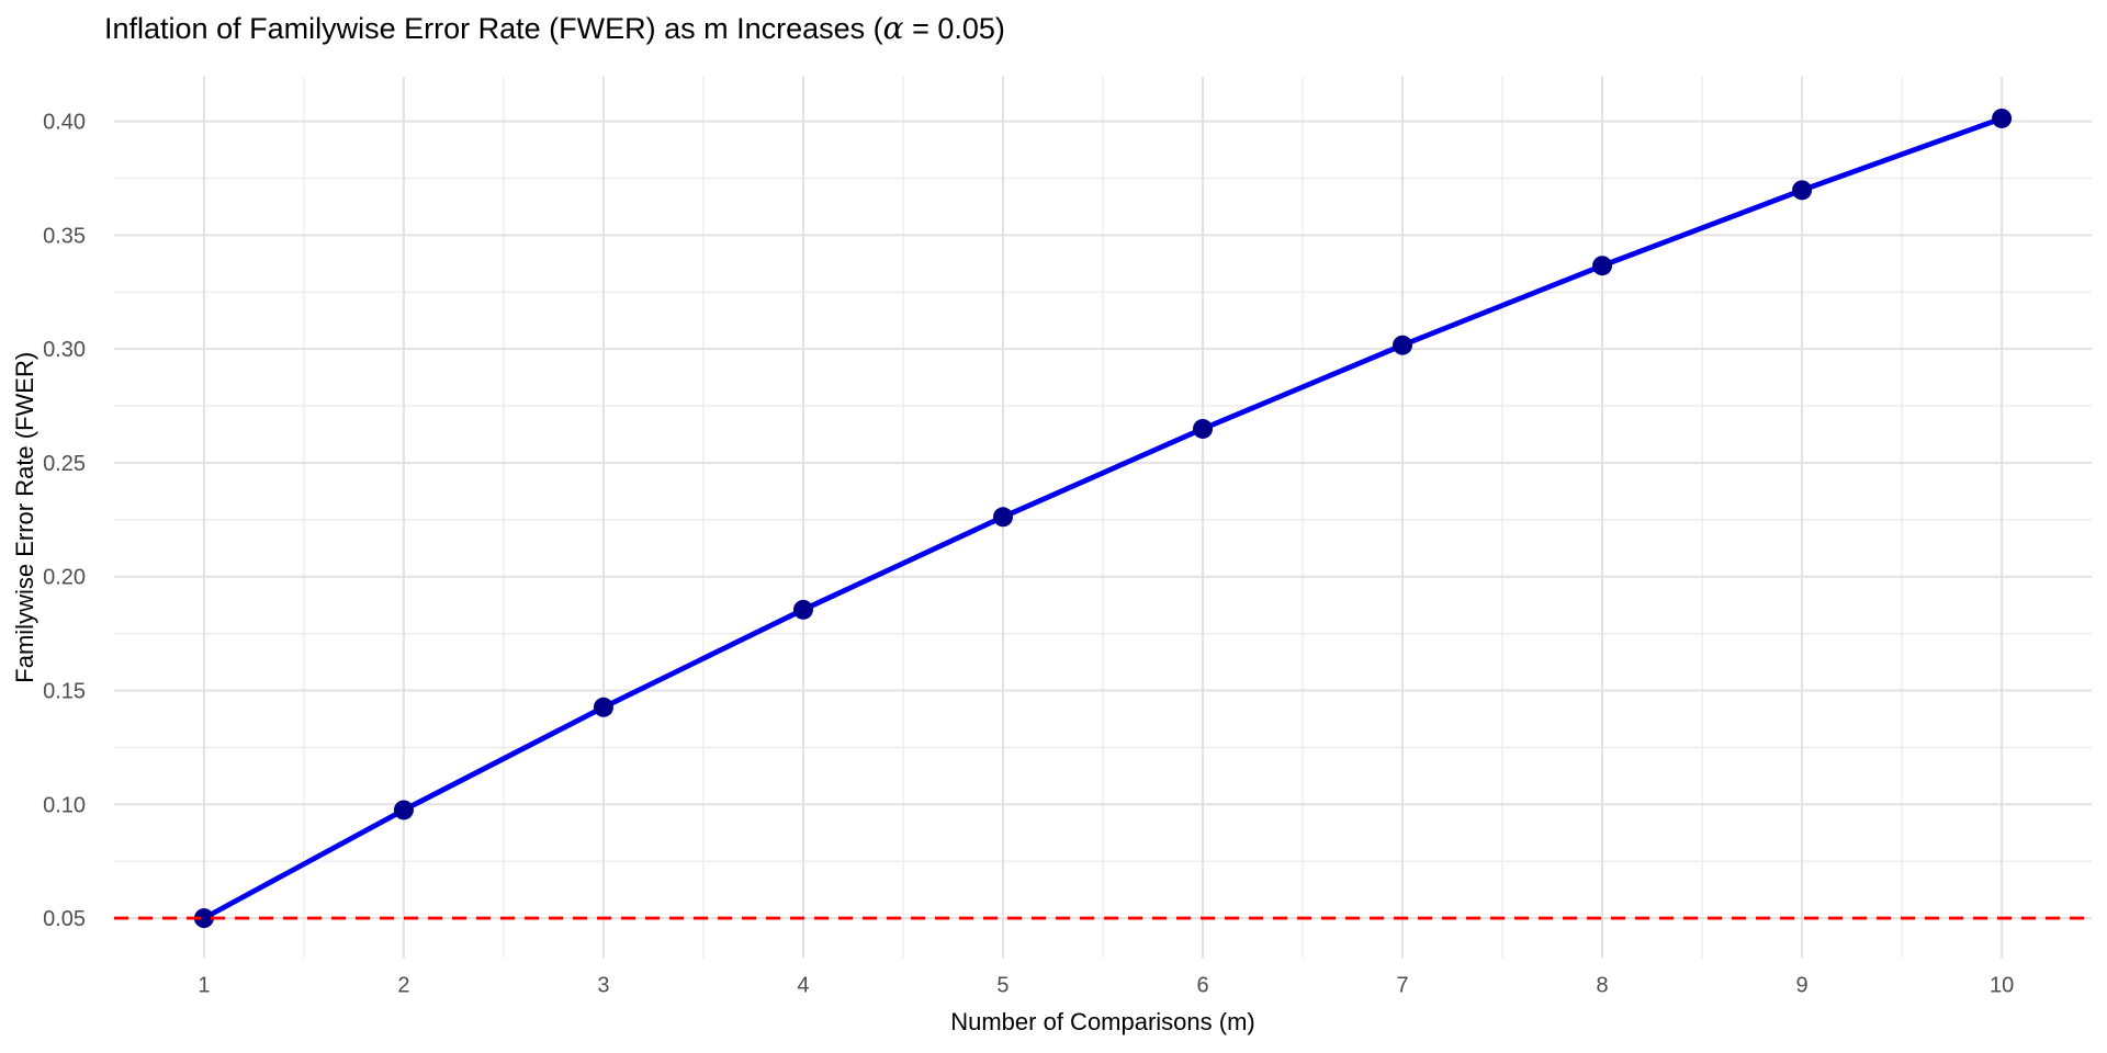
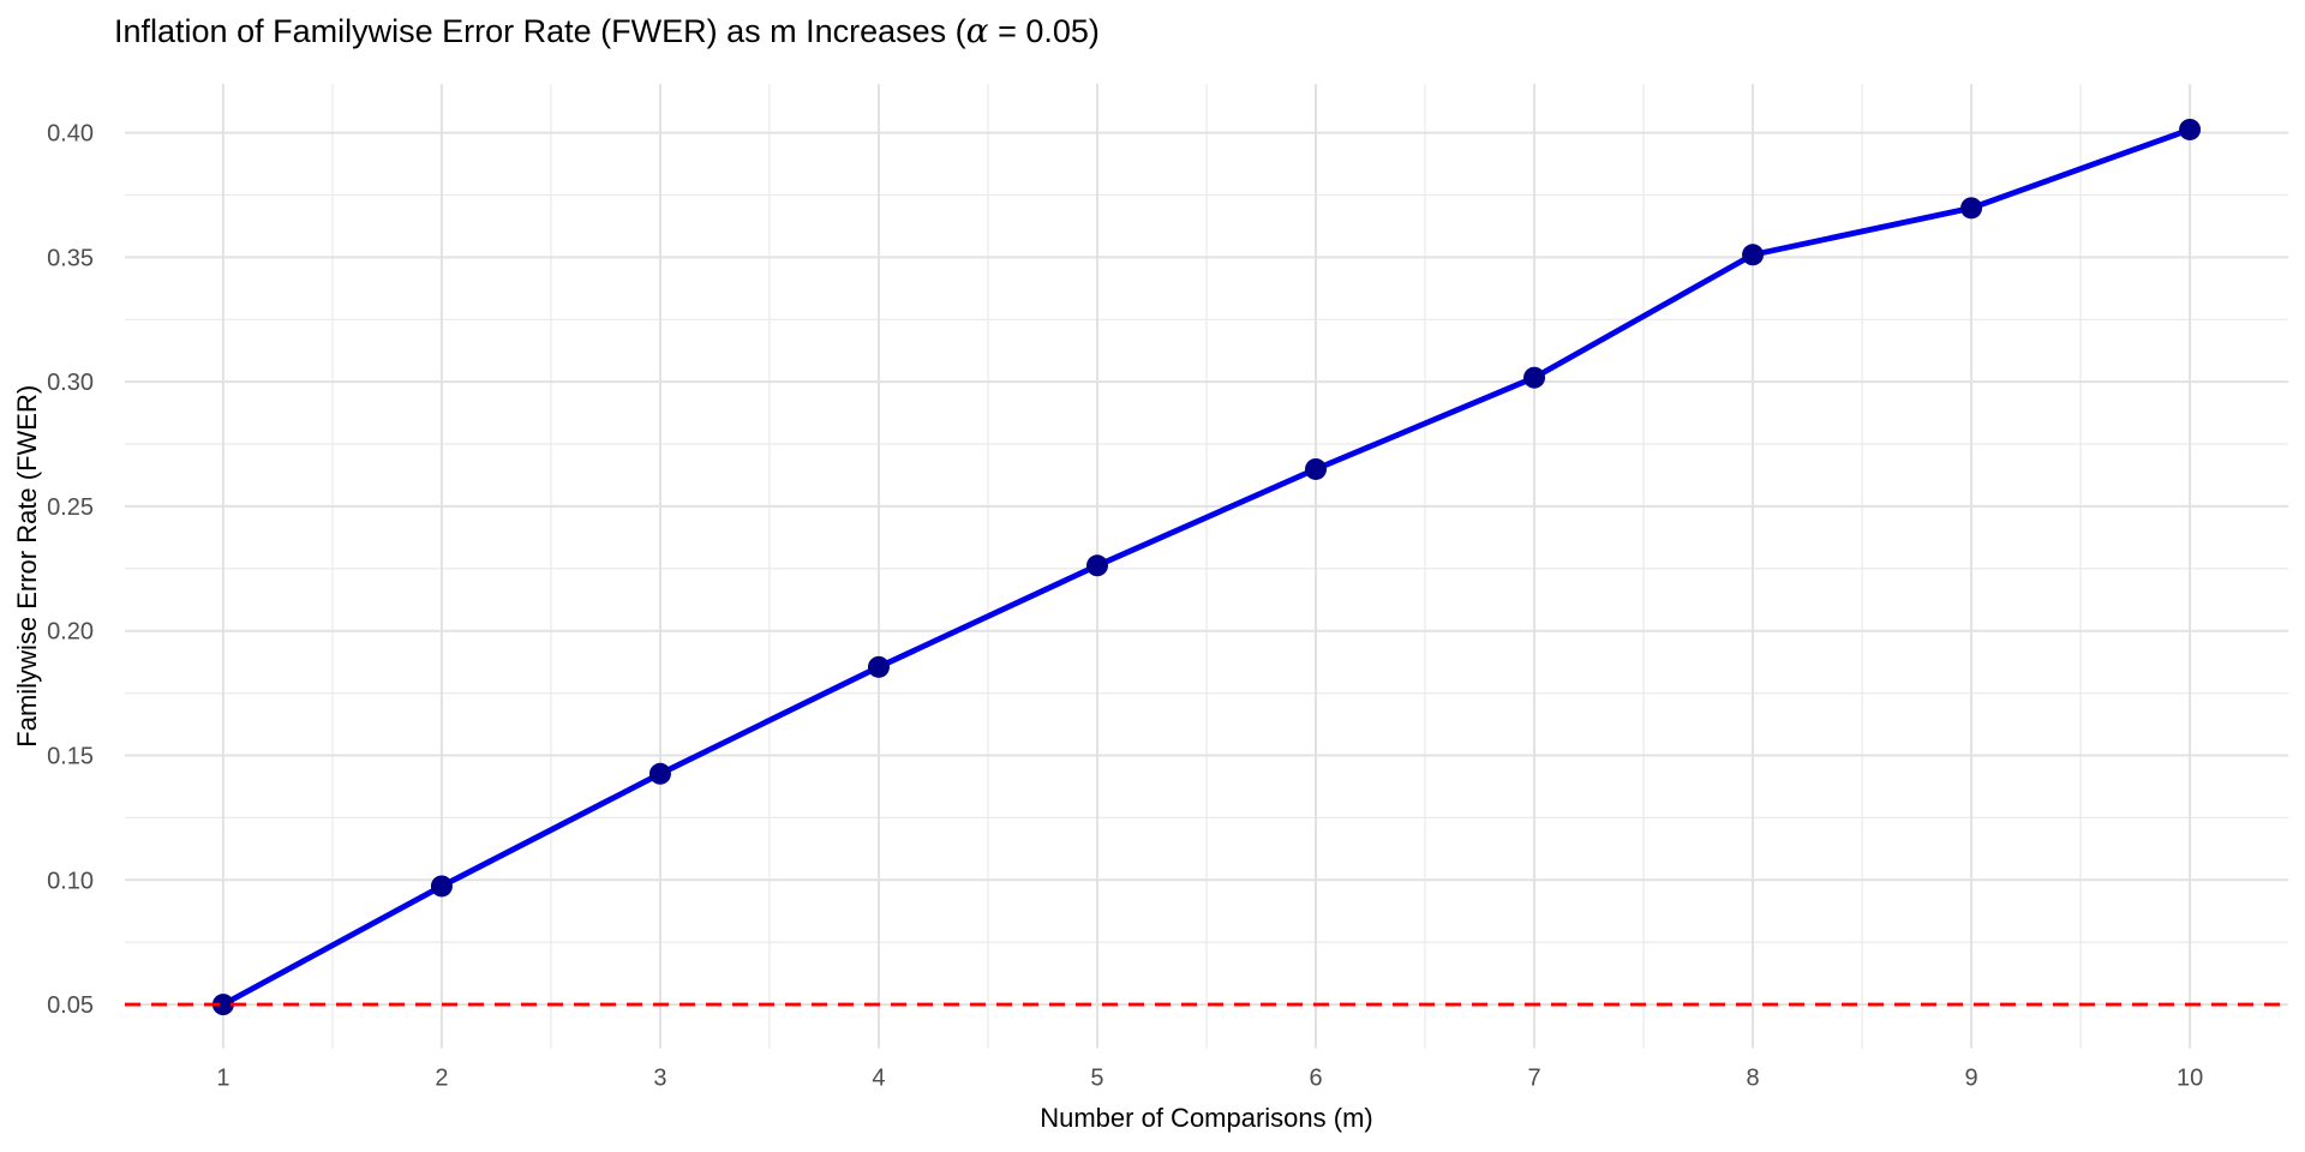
8: 0.337 -> 0.351
